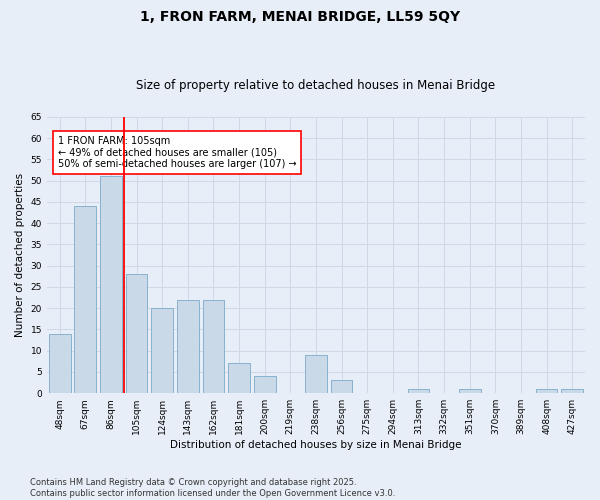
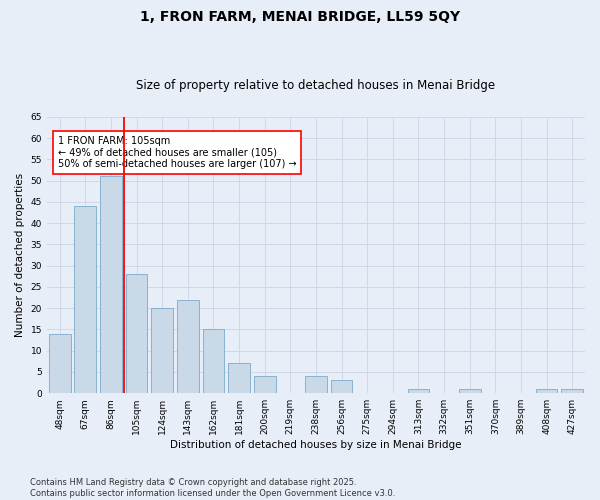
162sqm: 22 -> 15
238sqm: 9 -> 4
